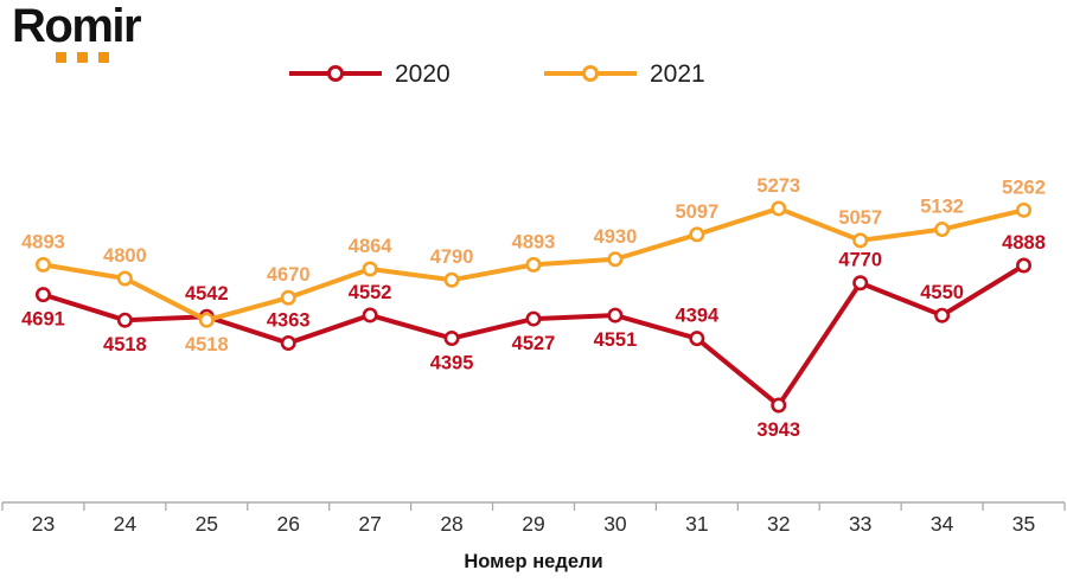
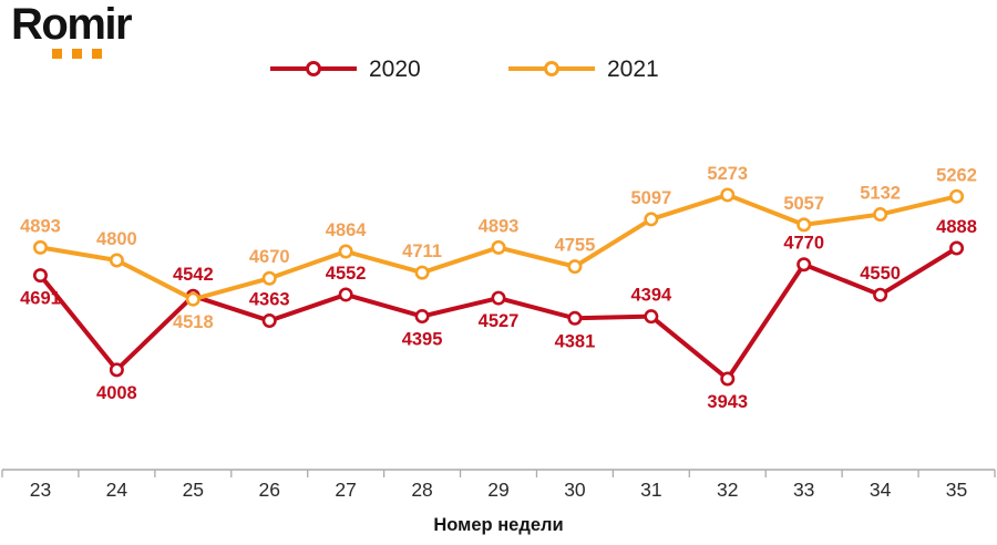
2020/24: 4518 -> 4008
2021/28: 4790 -> 4711
2020/30: 4551 -> 4381
2021/30: 4930 -> 4755
